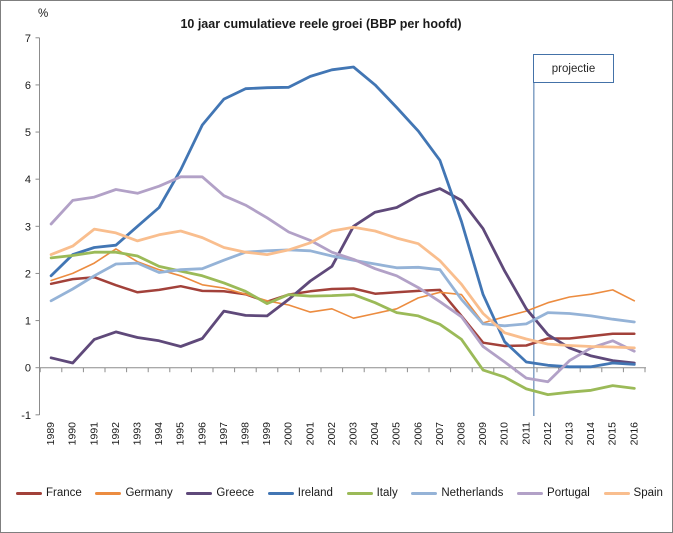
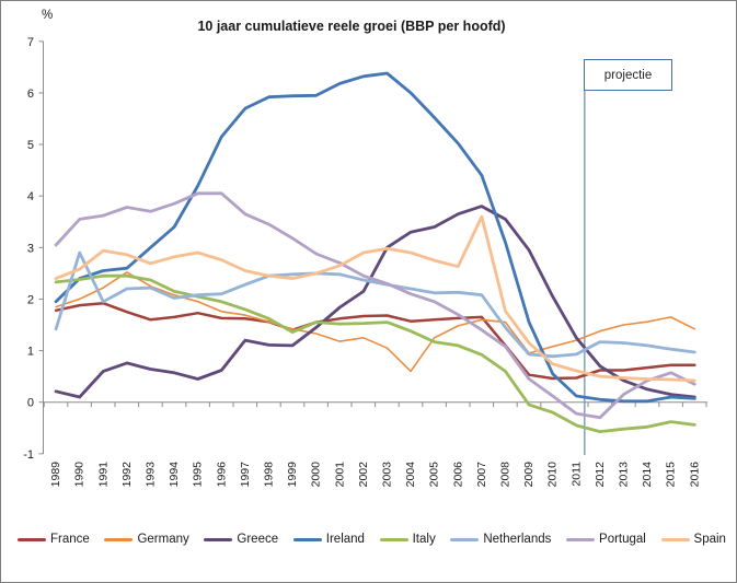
Netherlands/1990: 1.7 -> 2.9
Germany/2004: 1.1 -> 0.6
Spain/2007: 2.3 -> 3.6
